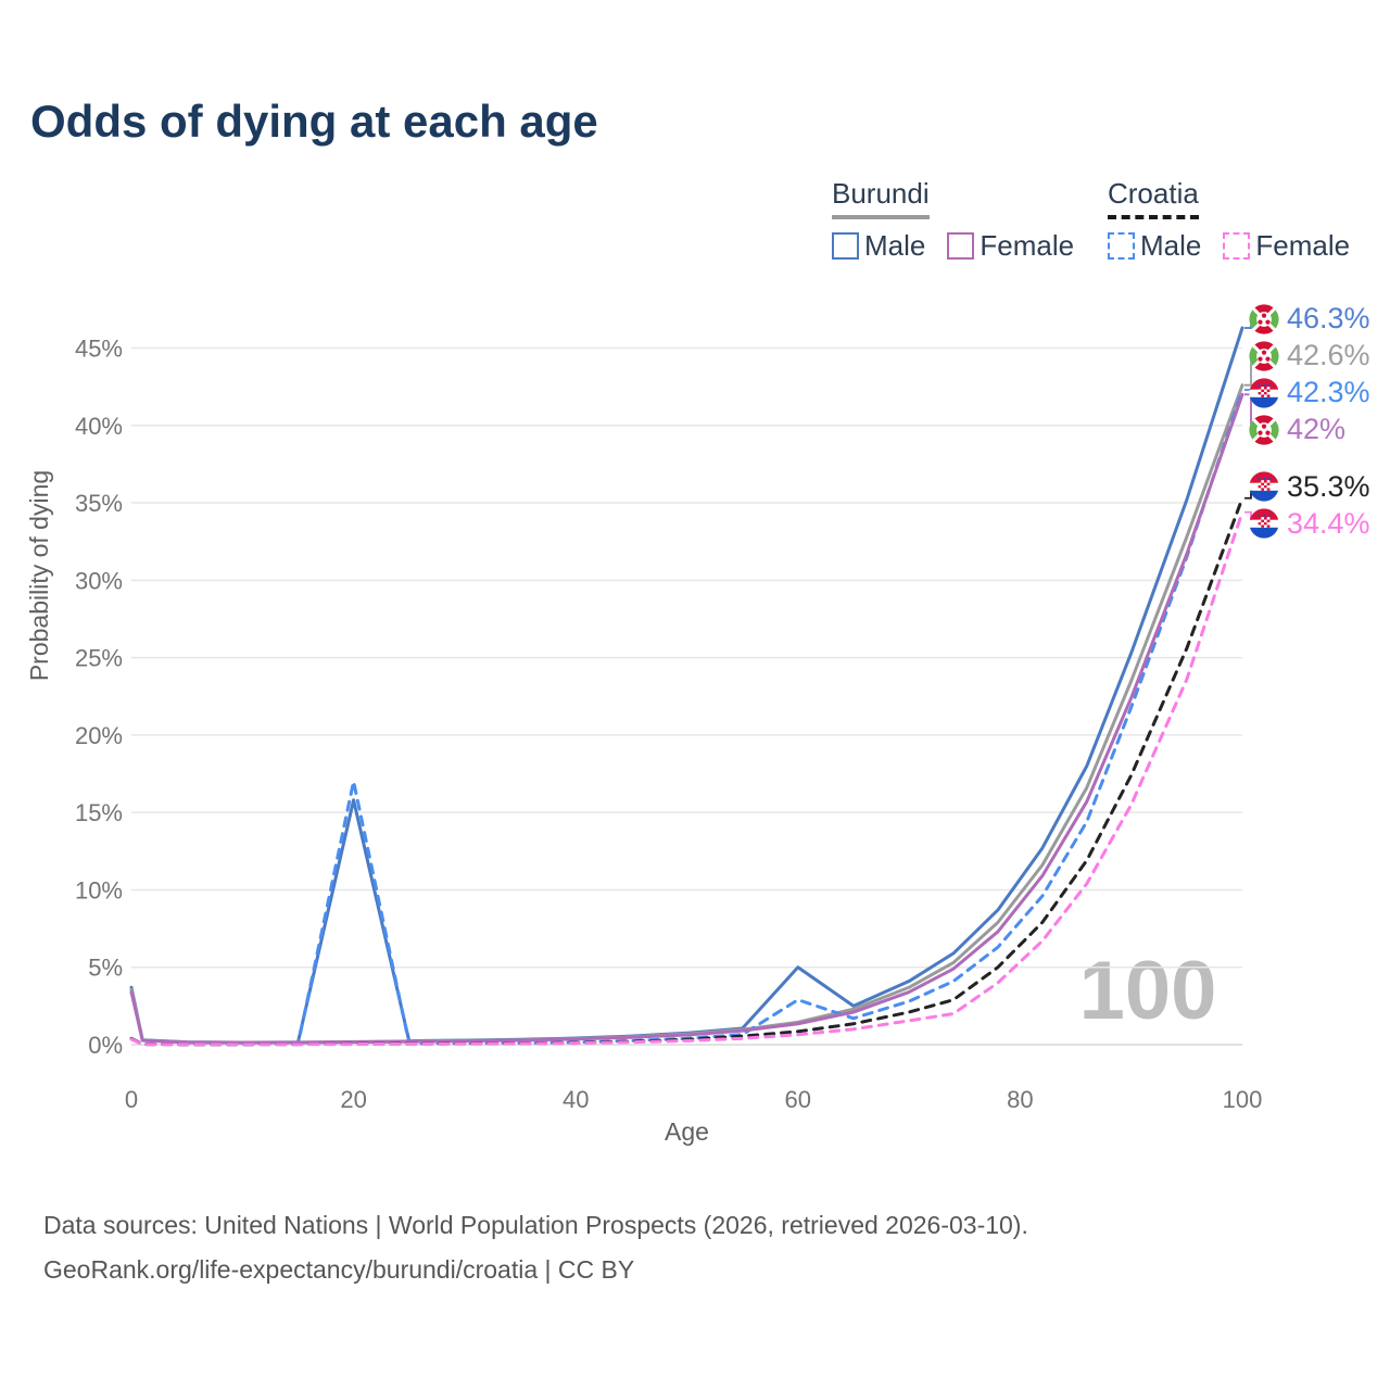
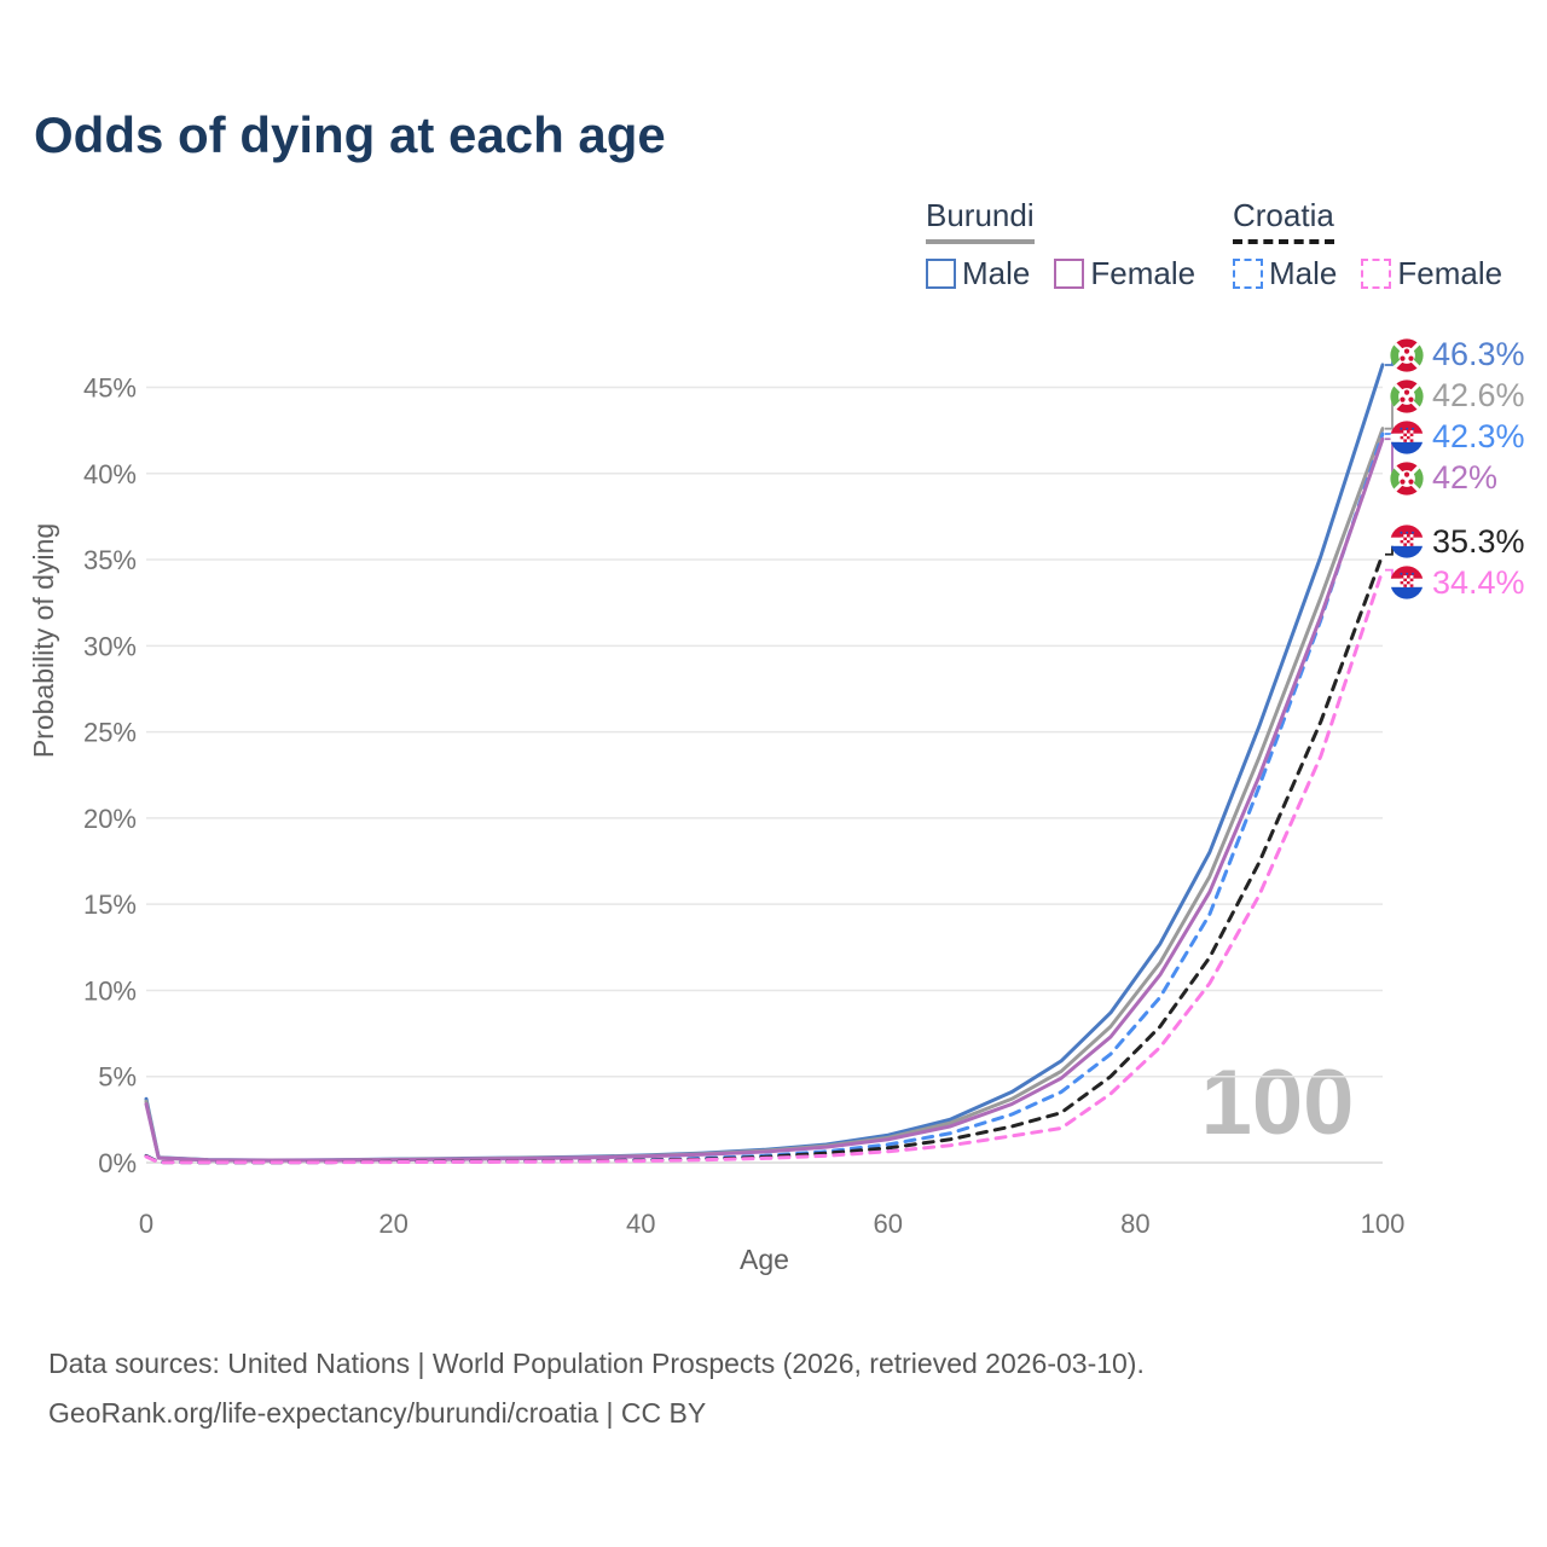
Burundi Male/20: 15.8% -> 0.2%
Croatia Male/20: 17.0% -> 0.1%
Burundi Male/60: 5.0% -> 1.6%
Croatia Male/60: 2.9% -> 1.1%
